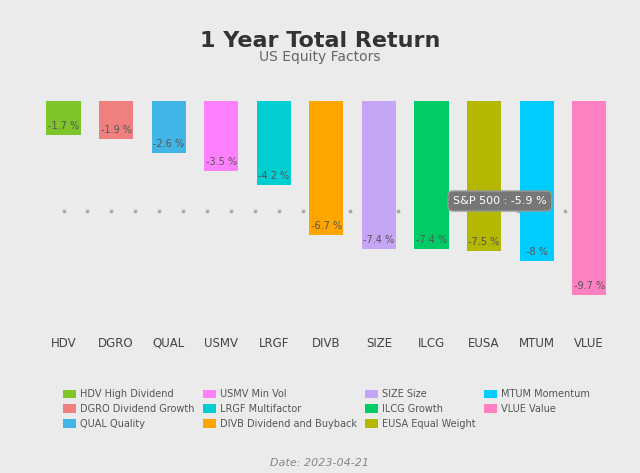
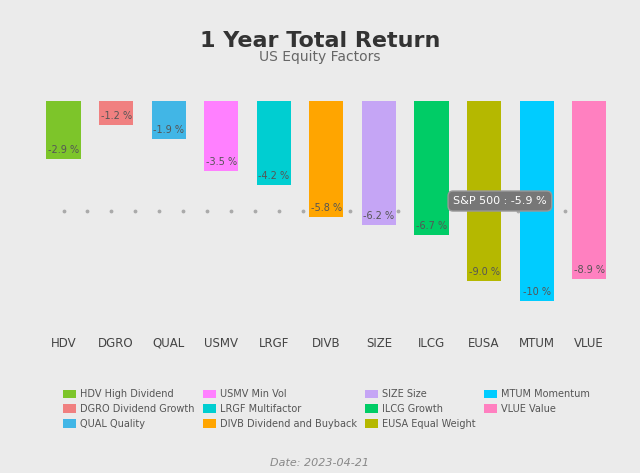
HDV: -1.7 -> -2.9
DGRO: -1.9 -> -1.2
QUAL: -2.6 -> -1.9
DIVB: -6.7 -> -5.8
SIZE: -7.4 -> -6.2
ILCG: -7.4 -> -6.7
EUSA: -7.5 -> -9.0
MTUM: -8 -> -10
VLUE: -9.7 -> -8.9
